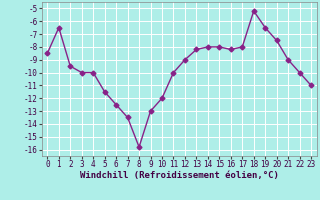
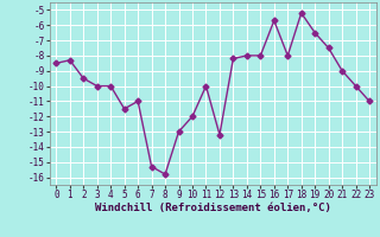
1: -6.5 -> -8.3
6: -12.5 -> -11.0
7: -13.5 -> -15.3
12: -9.0 -> -13.2
16: -8.2 -> -5.7
